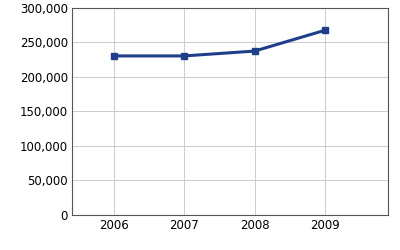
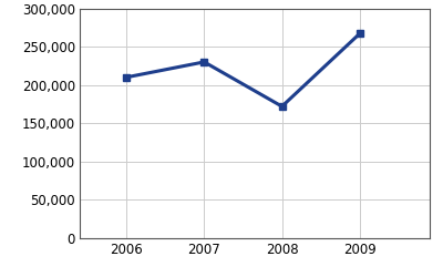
2006: 230,000 -> 210,000
2008: 237,000 -> 172,000
